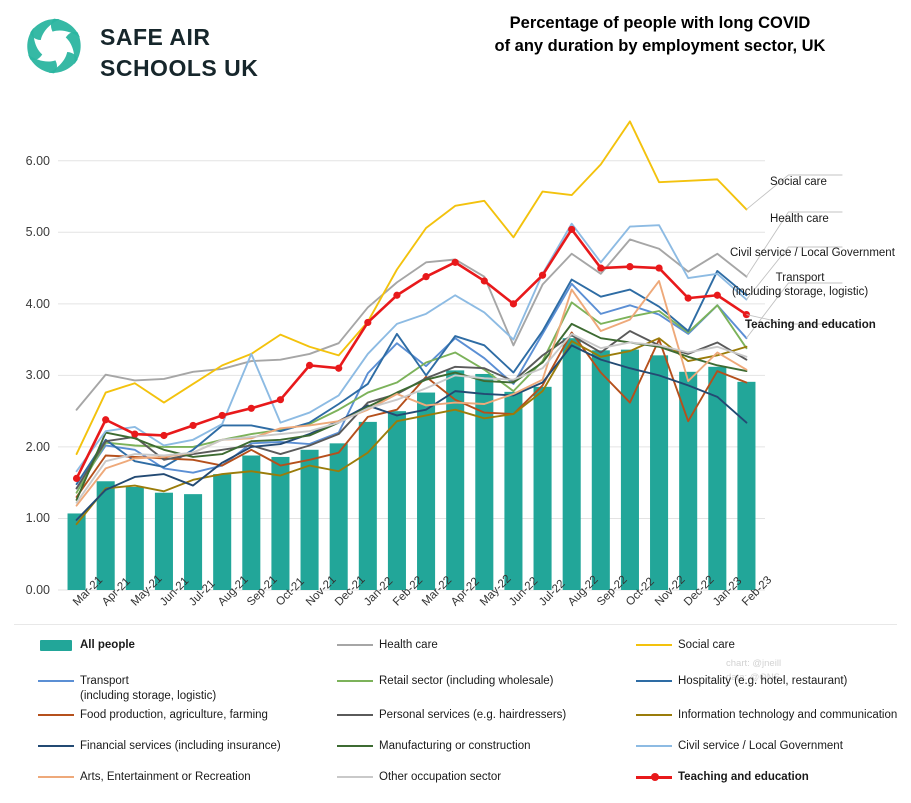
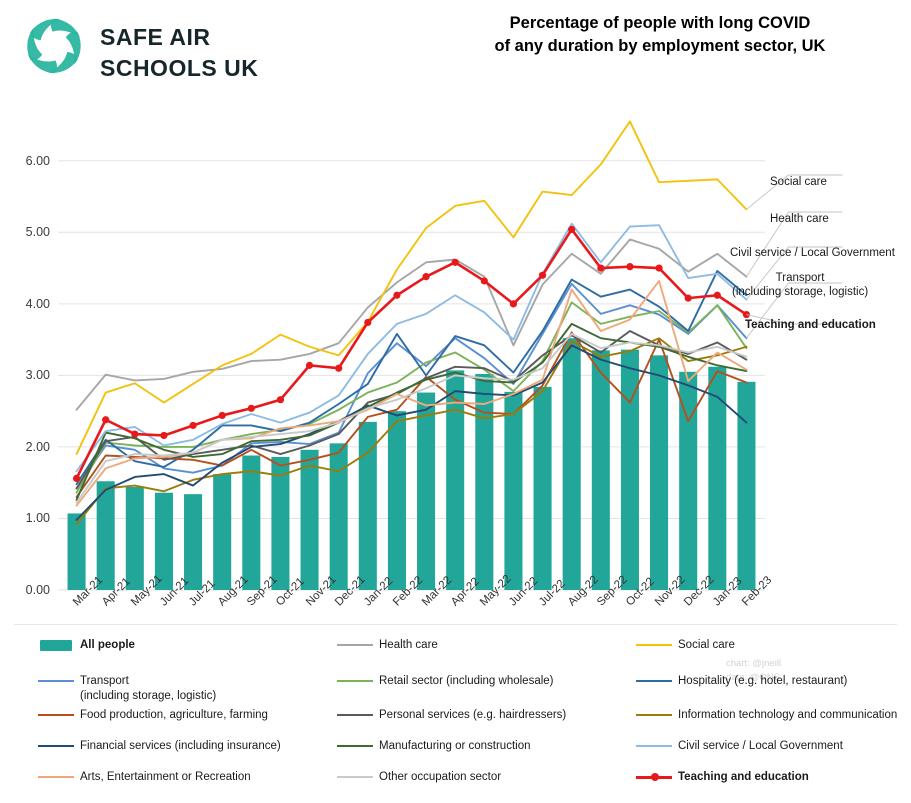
Civil service / Local Government/Sep-21: 3.3 -> 2.5
